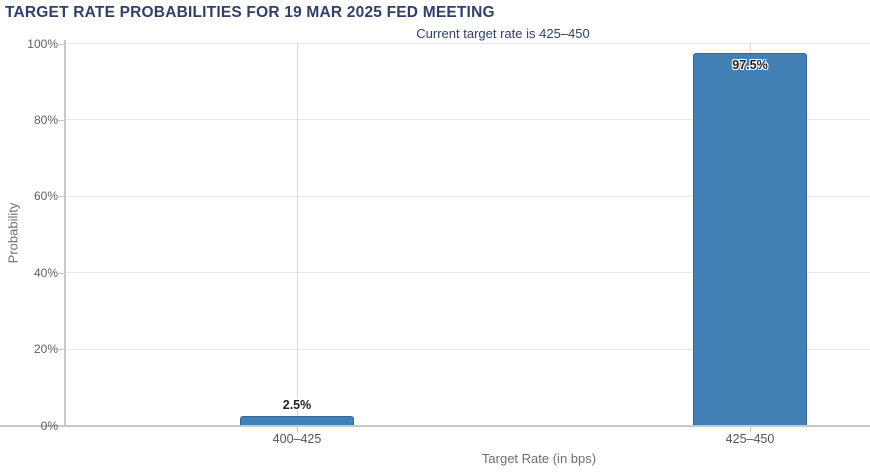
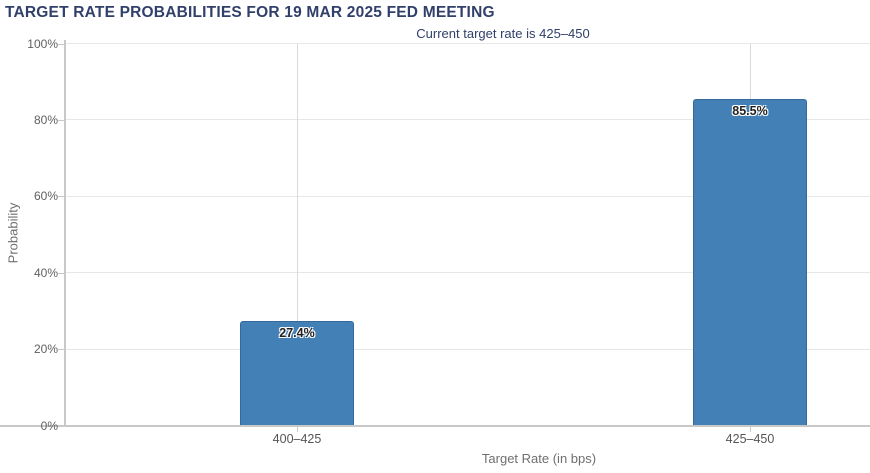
400–425: 2.5% -> 27.4%
425–450: 97.5% -> 85.5%
